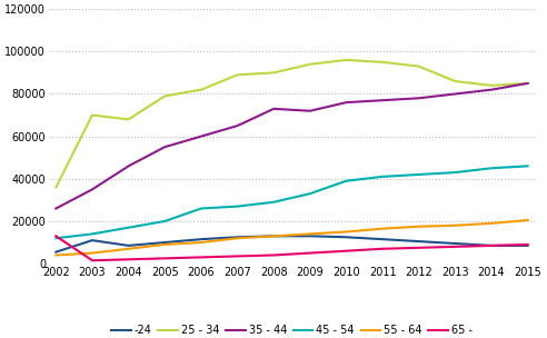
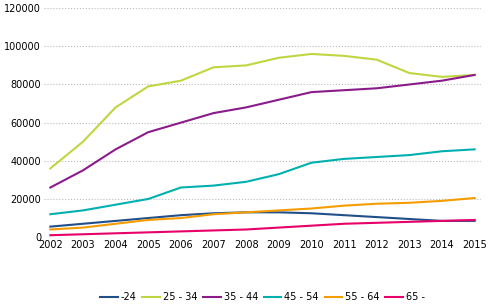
65 -/2002: 13000 -> 1000
-24/2003: 11000 -> 7000
25 - 34/2003: 70000 -> 50000
35 - 44/2008: 73000 -> 68000
